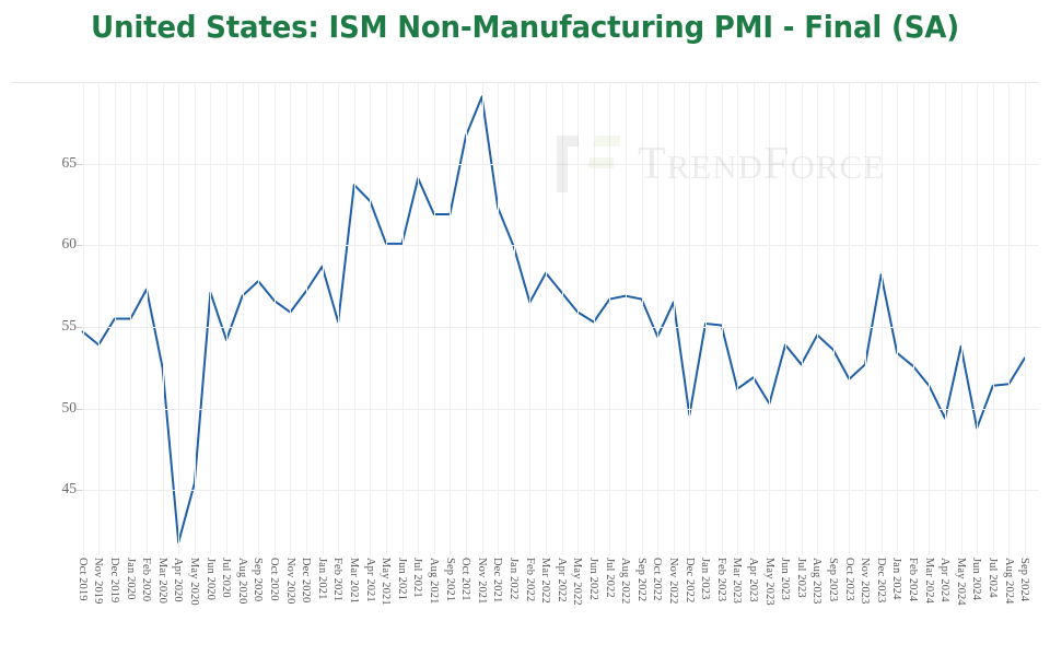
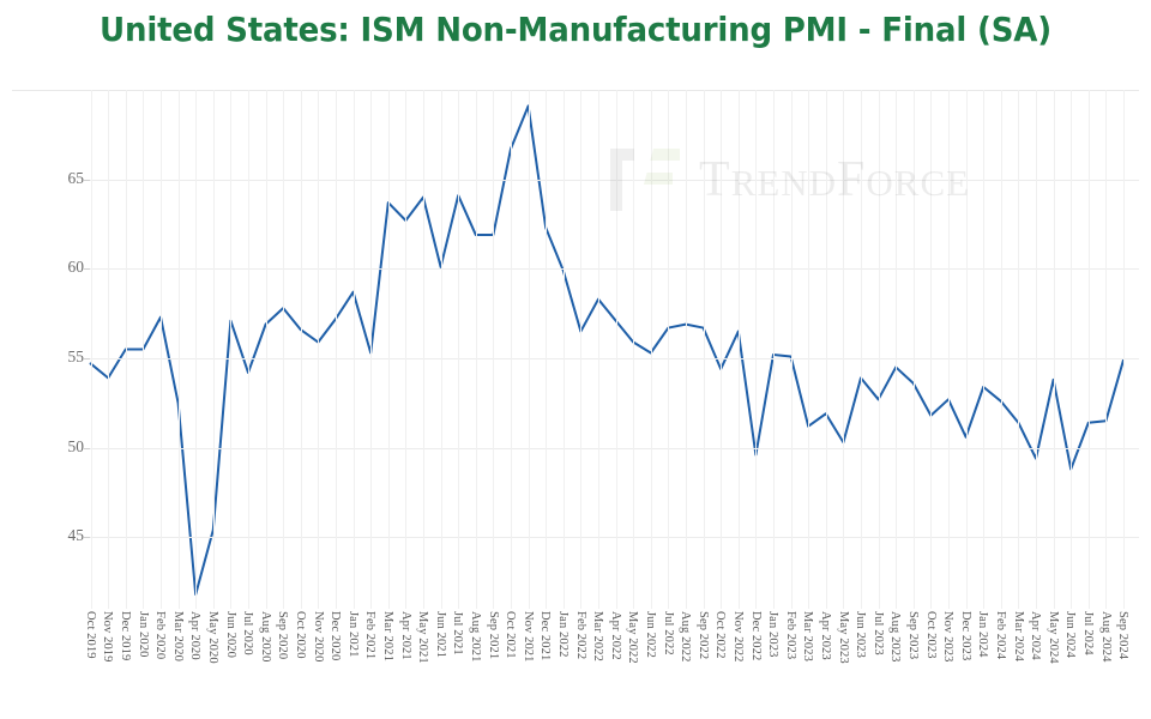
May 2021: 60.1 -> 64.0
Dec 2023: 58.2 -> 50.6
Sep 2024: 53.1 -> 54.9
